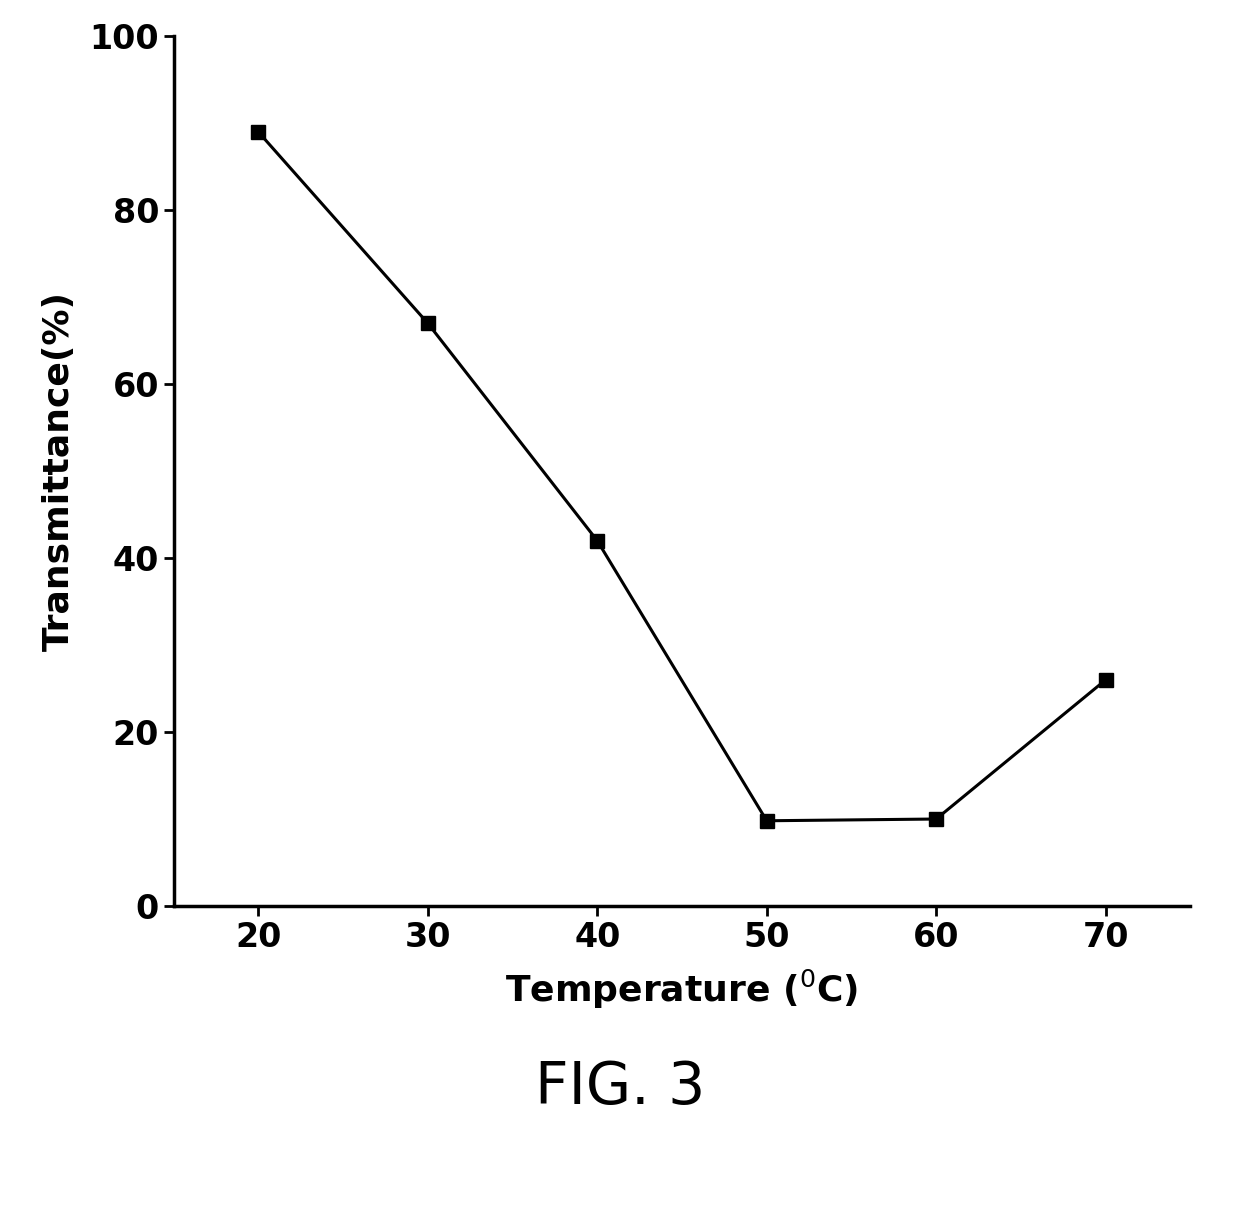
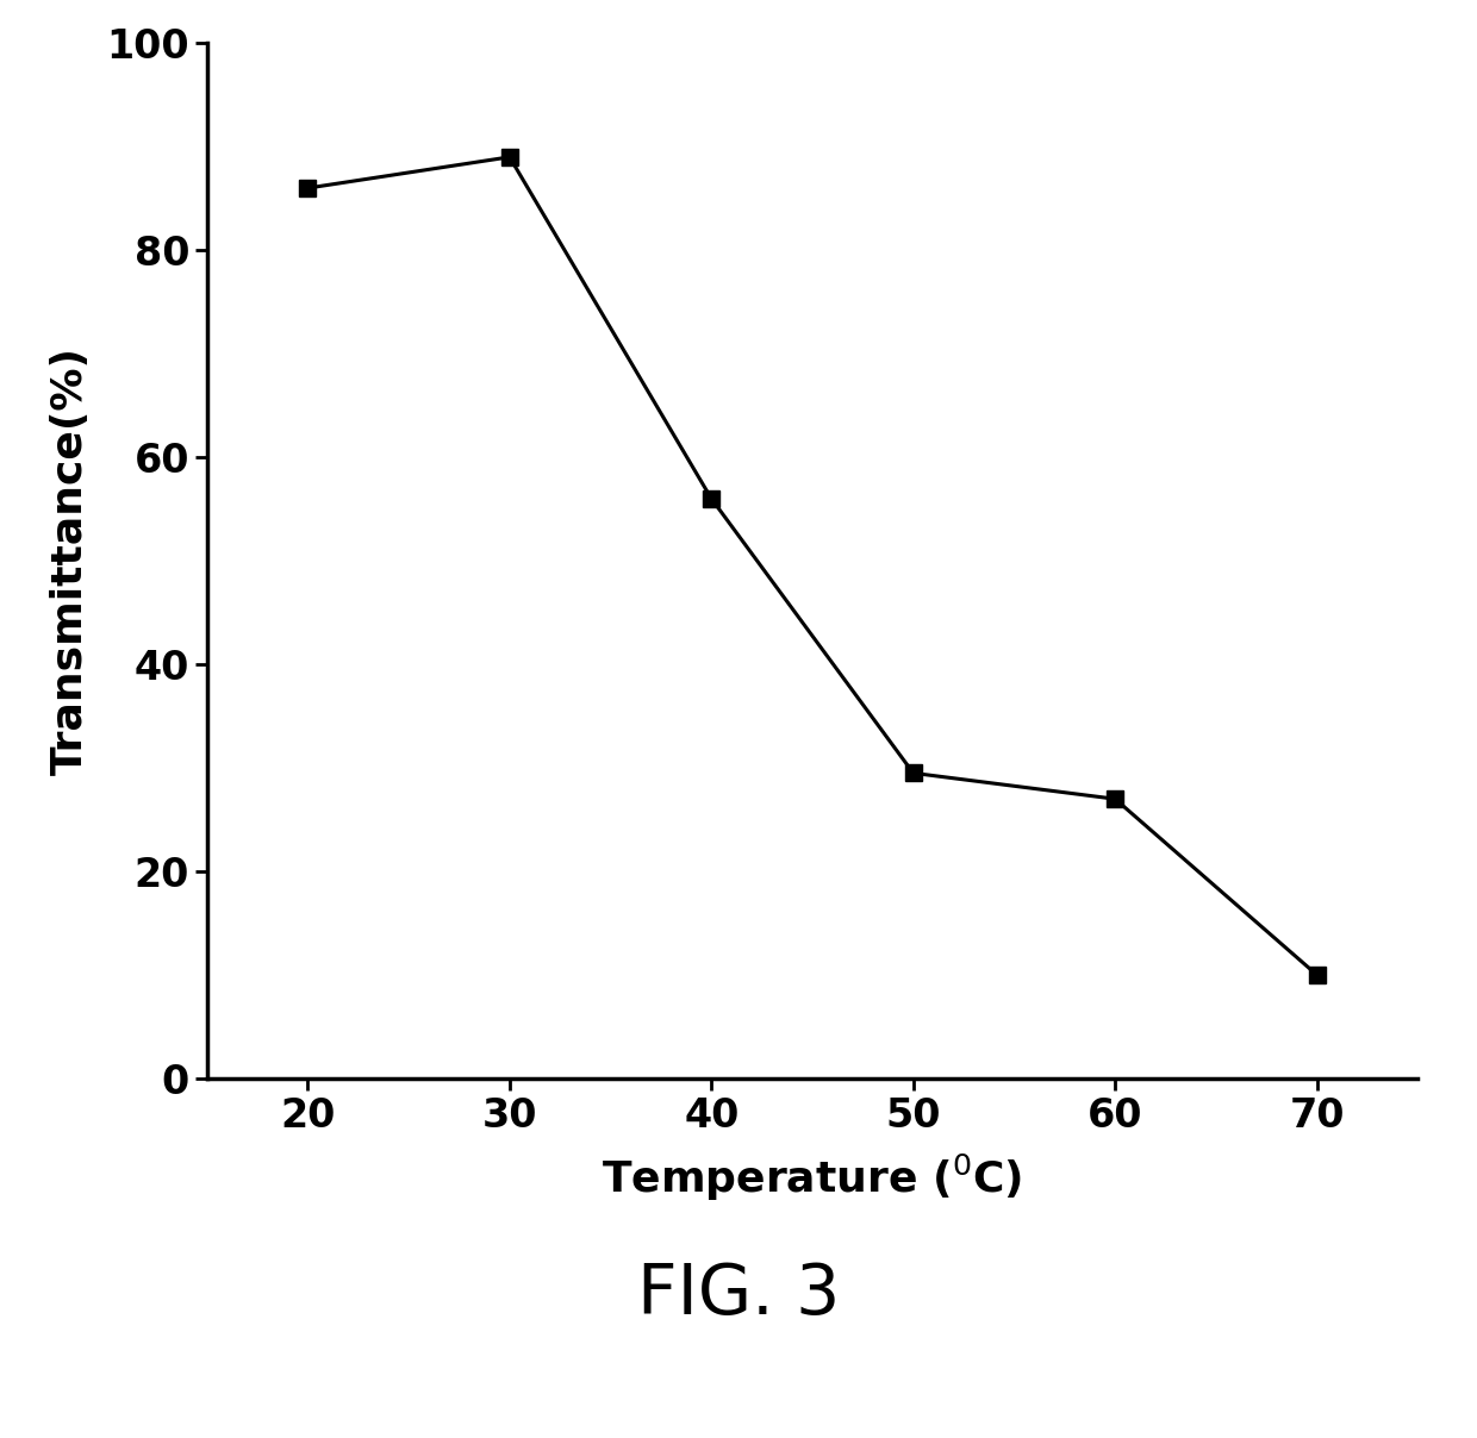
20: 89.0 -> 86.0
30: 67.0 -> 89.0
40: 42.0 -> 56.0
50: 9.8 -> 29.5
60: 10.0 -> 27.0
70: 26.0 -> 10.0
